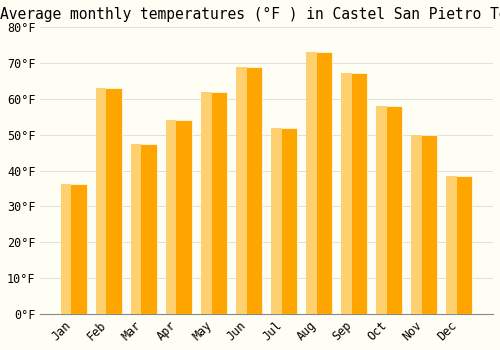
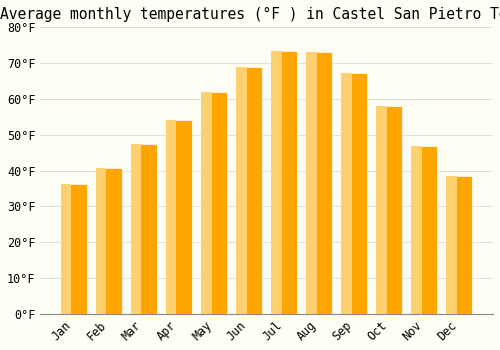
Feb: 63.0°F -> 40.8°F
Jul: 52.0°F -> 73.4°F
Nov: 50.0°F -> 46.8°F
